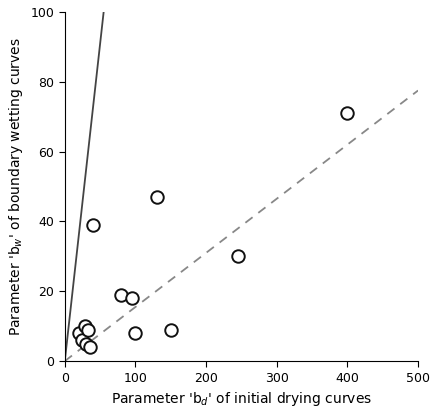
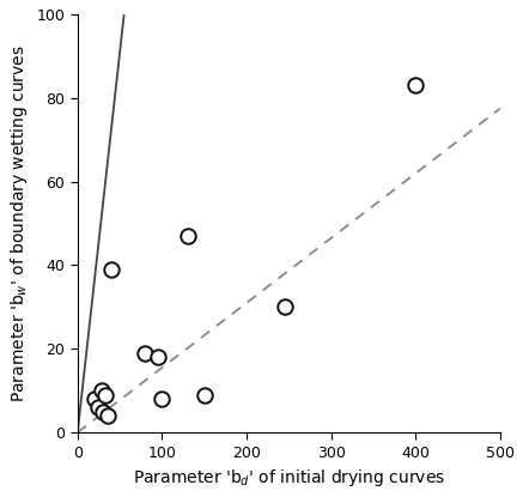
400: 71 -> 83
